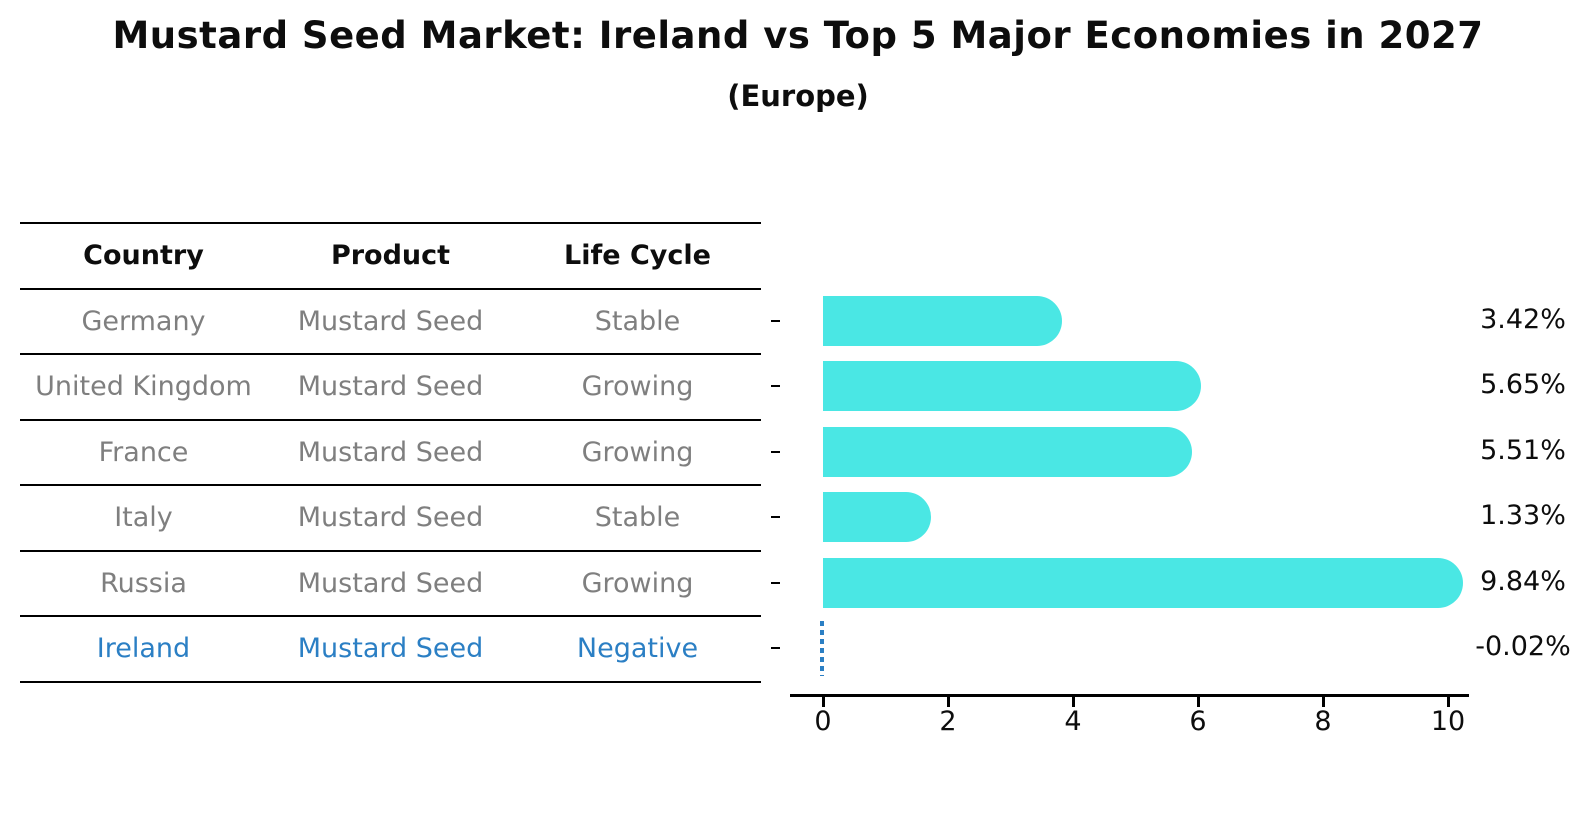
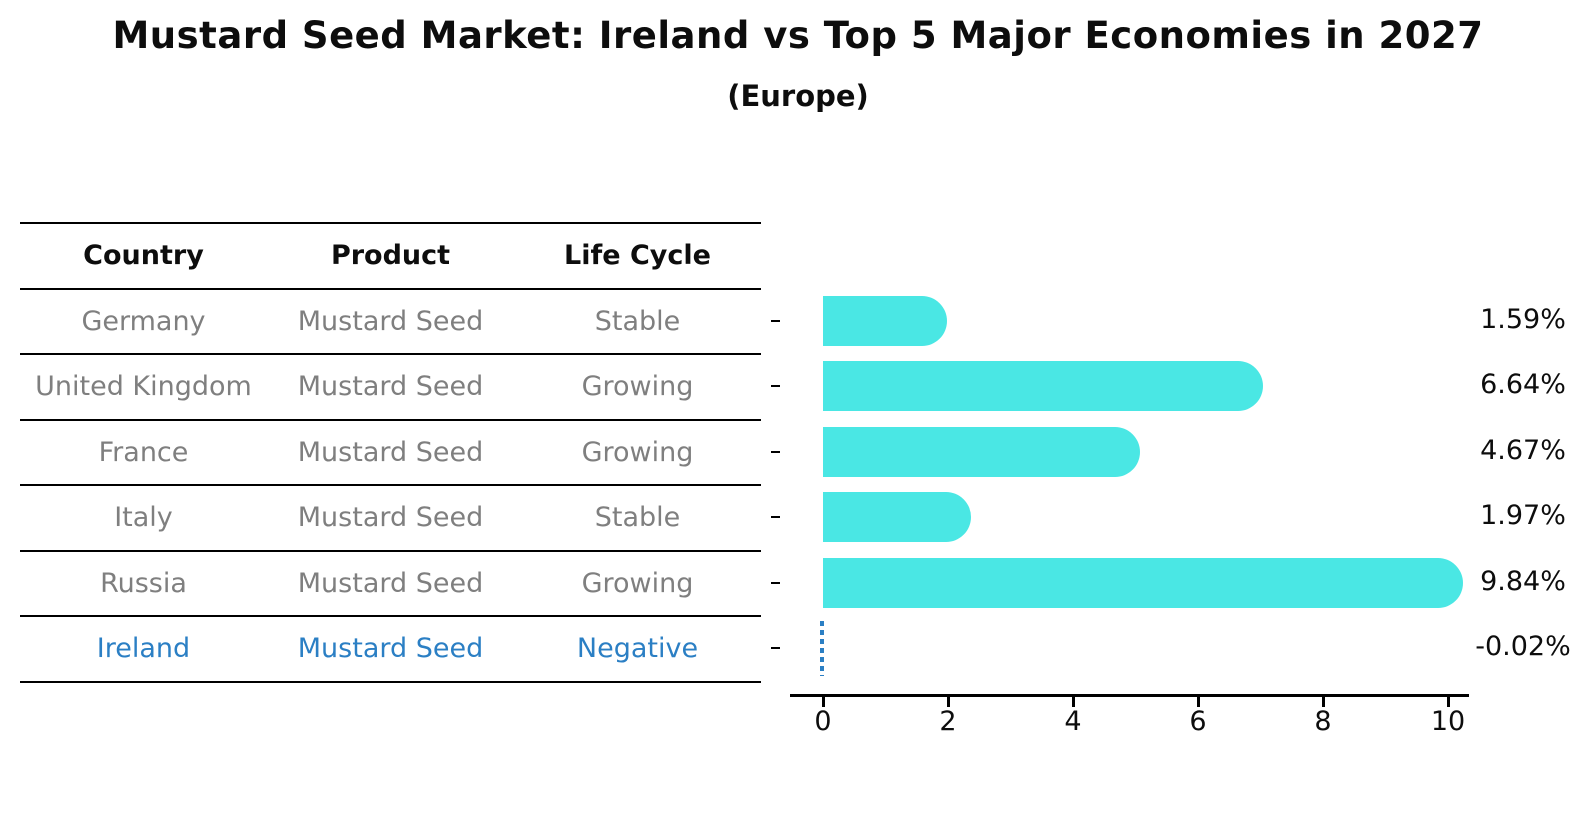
Germany: 3.42% -> 1.59%
United Kingdom: 5.65% -> 6.64%
France: 5.51% -> 4.67%
Italy: 1.33% -> 1.97%
